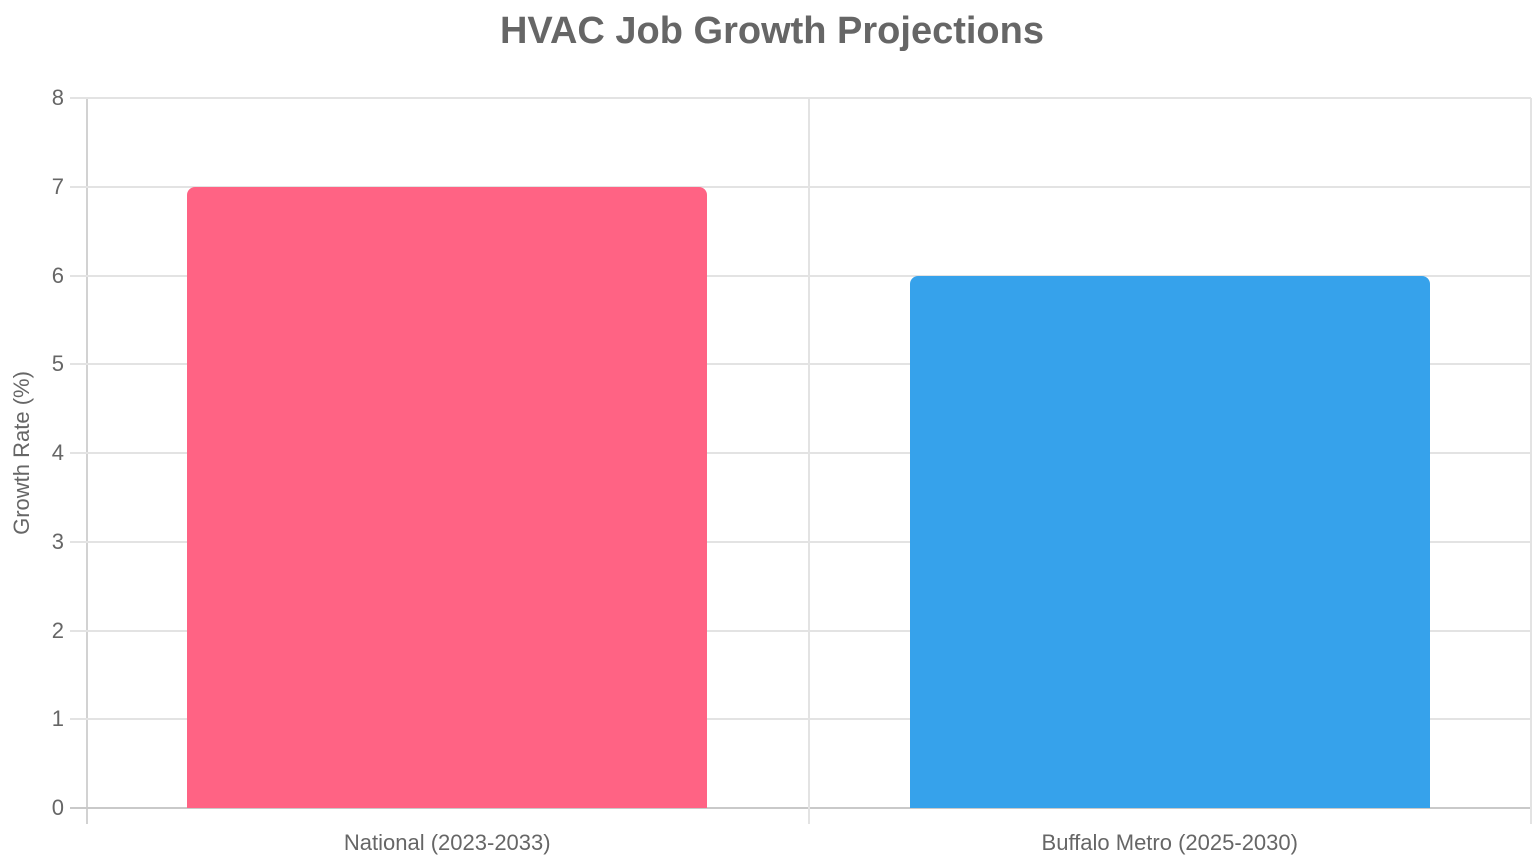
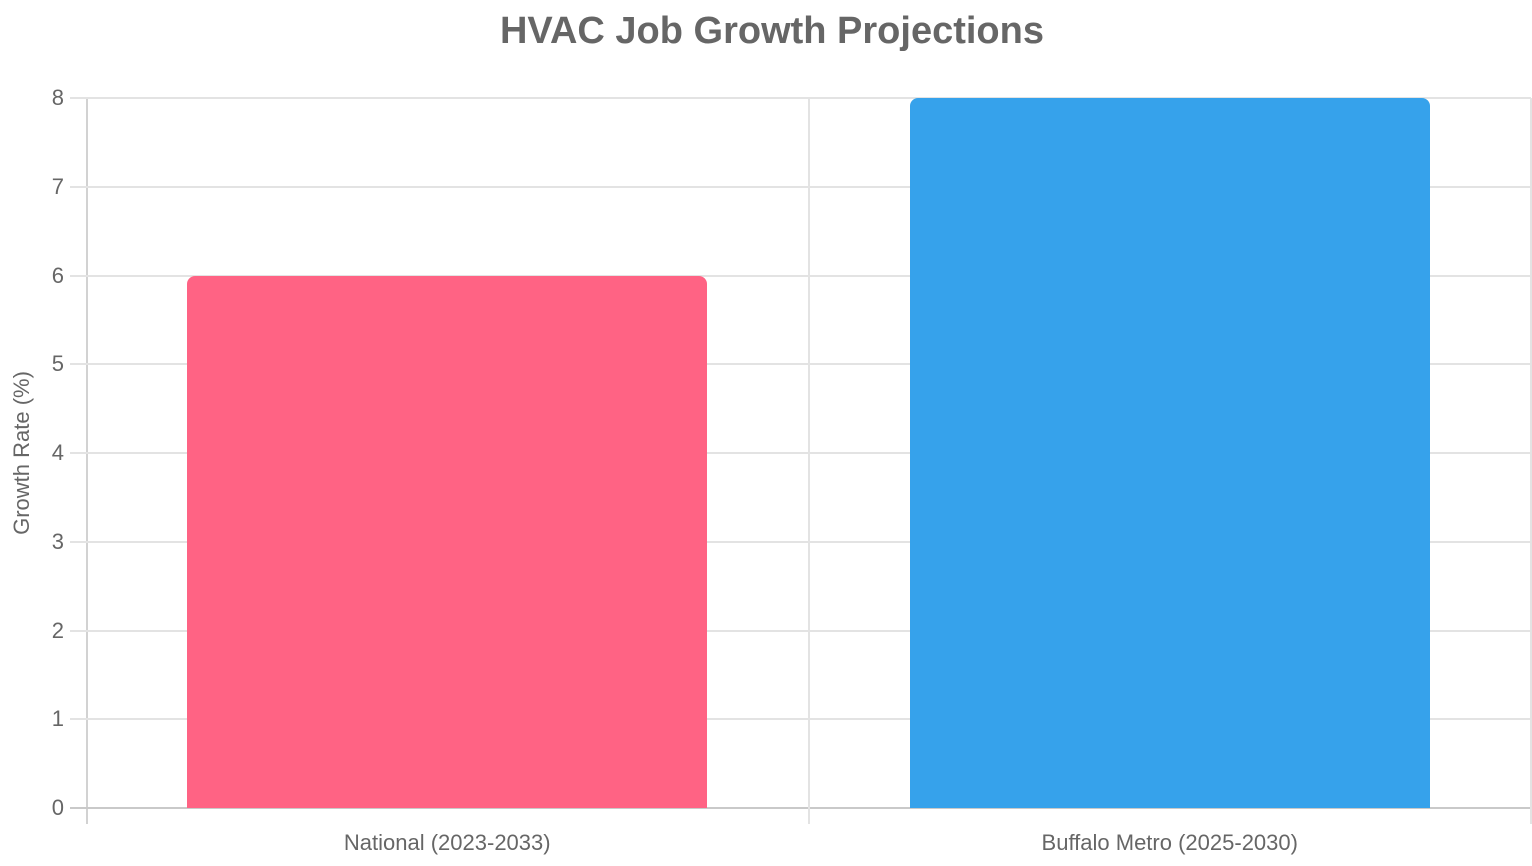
National (2023-2033): 7 -> 6
Buffalo Metro (2025-2030): 6 -> 8
